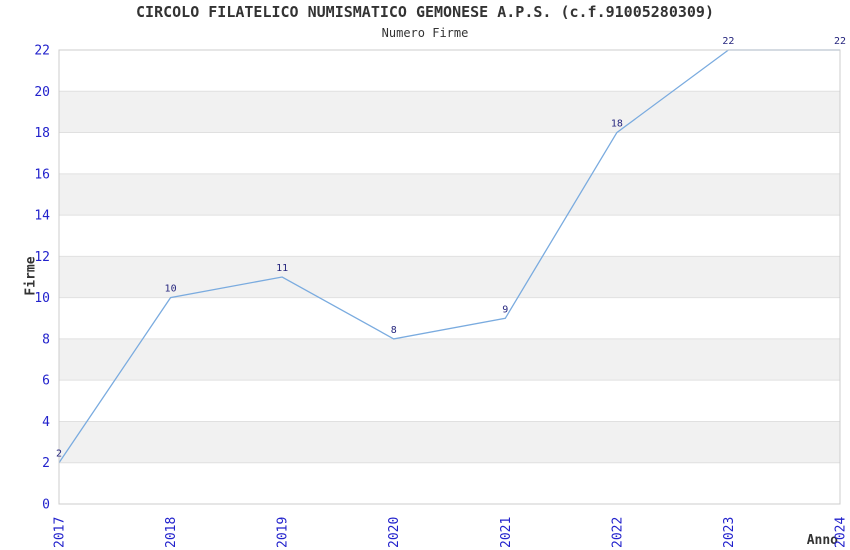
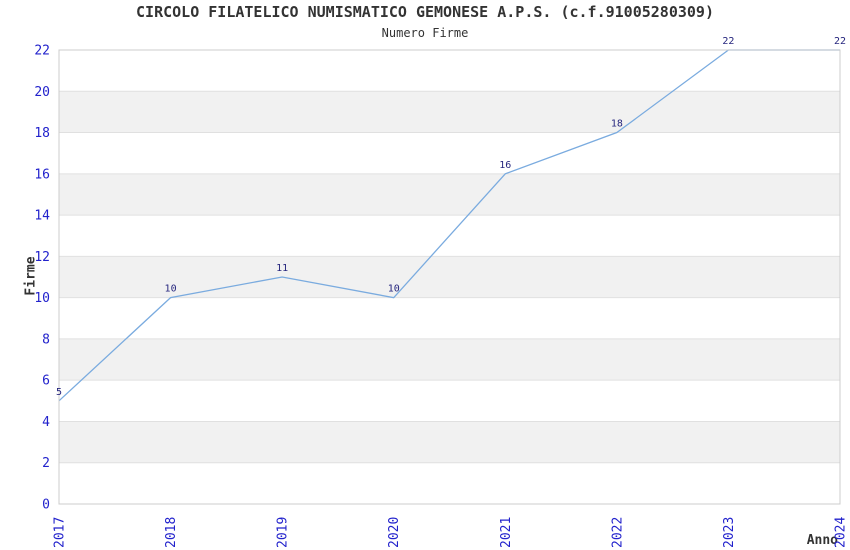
2017: 2 -> 5
2020: 8 -> 10
2021: 9 -> 16
